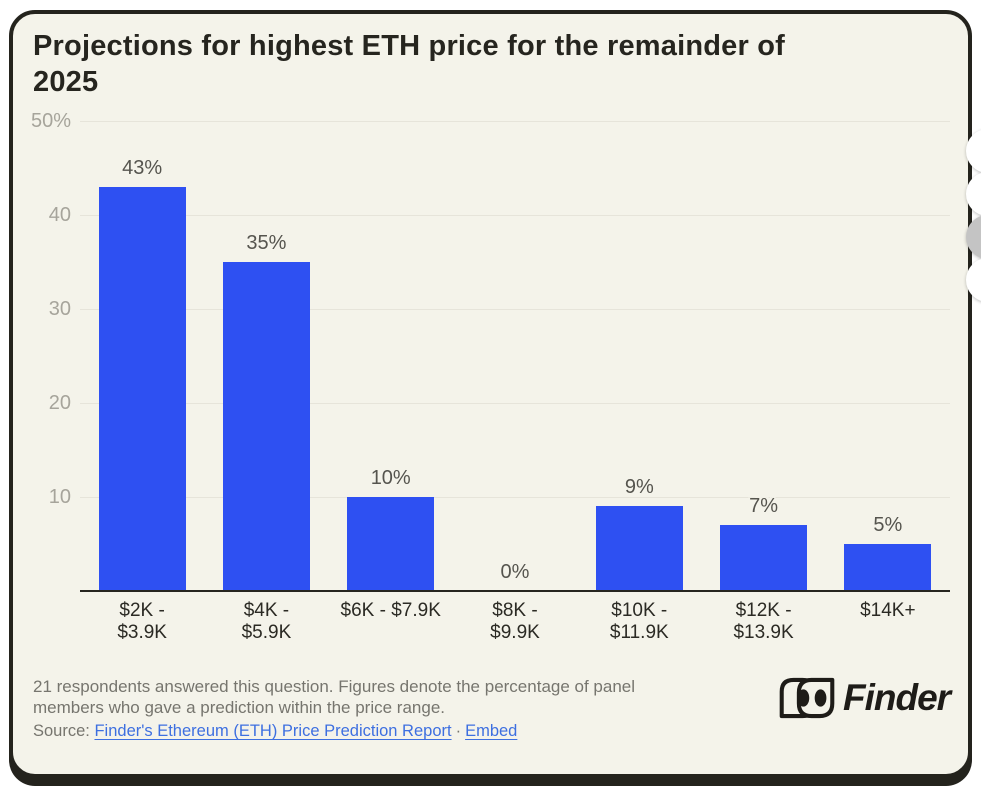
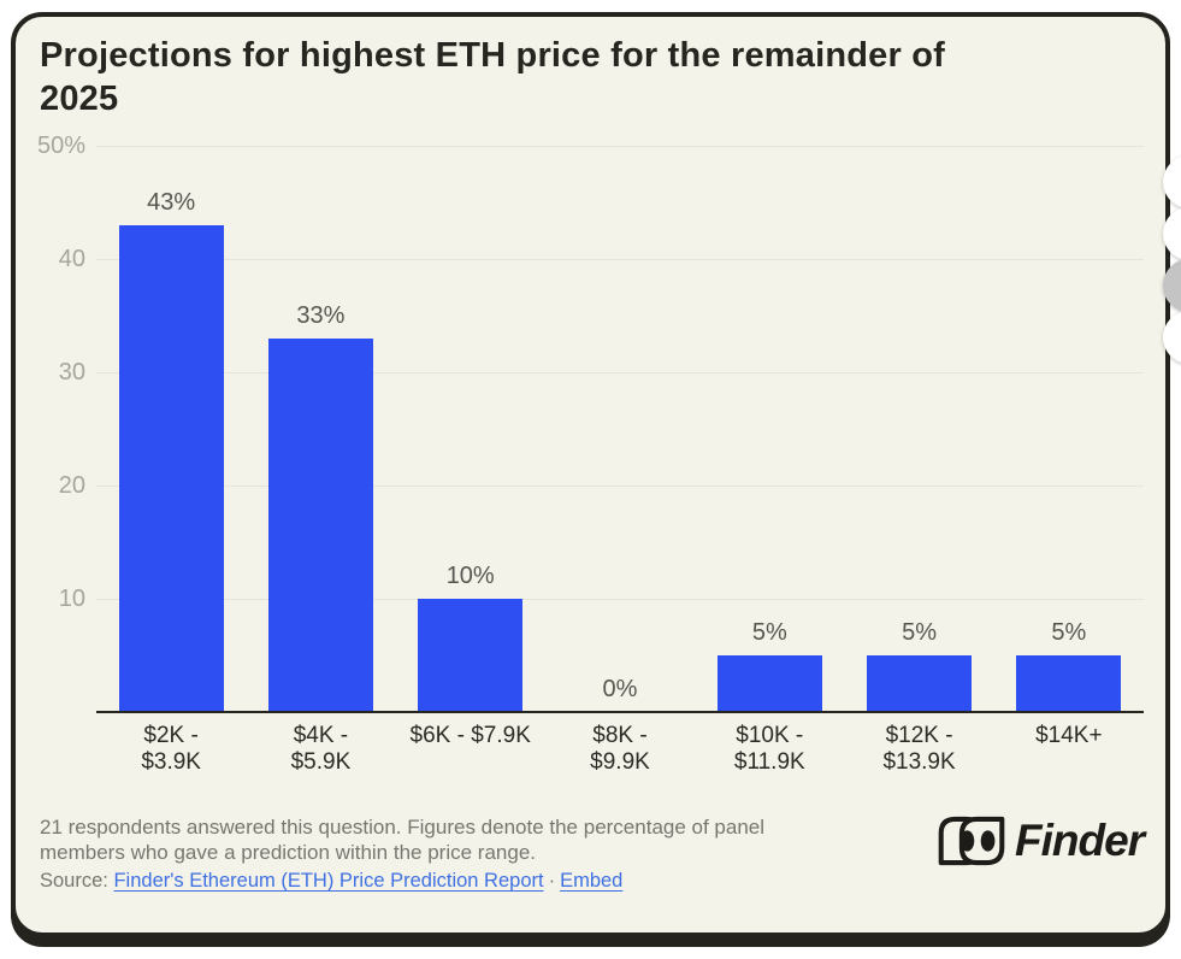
$4K - $5.9K: 35% -> 33%
$10K - $11.9K: 9% -> 5%
$12K - $13.9K: 7% -> 5%
